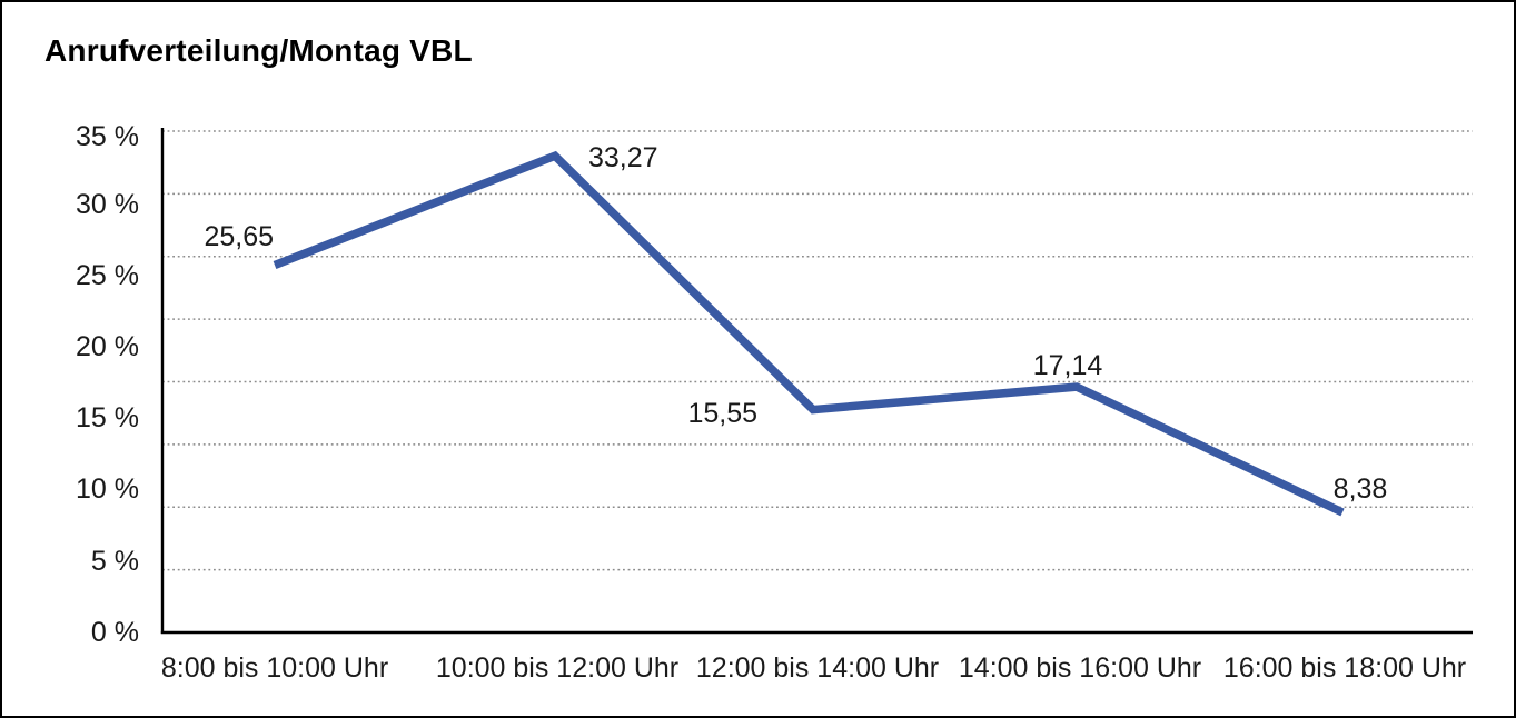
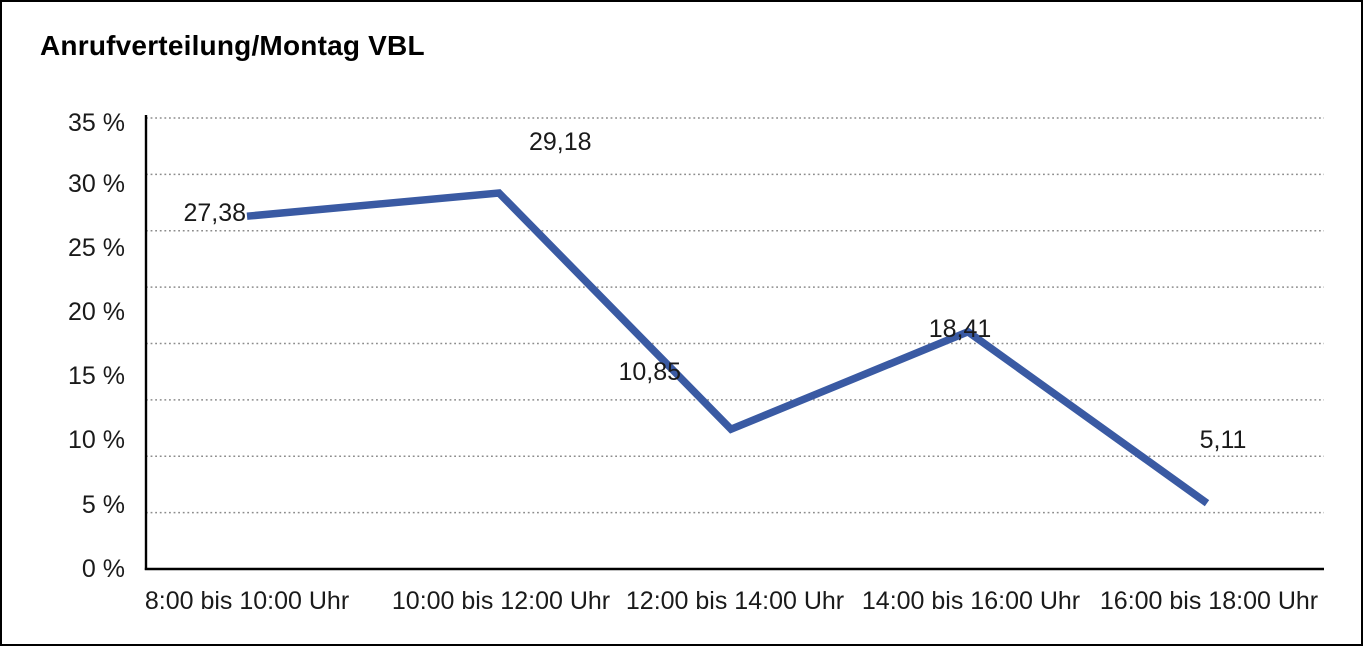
8:00 bis 10:00 Uhr: 25,65 -> 27,38
10:00 bis 12:00 Uhr: 33,27 -> 29,18
12:00 bis 14:00 Uhr: 15,55 -> 10,85
14:00 bis 16:00 Uhr: 17,14 -> 18,41
16:00 bis 18:00 Uhr: 8,38 -> 5,11
